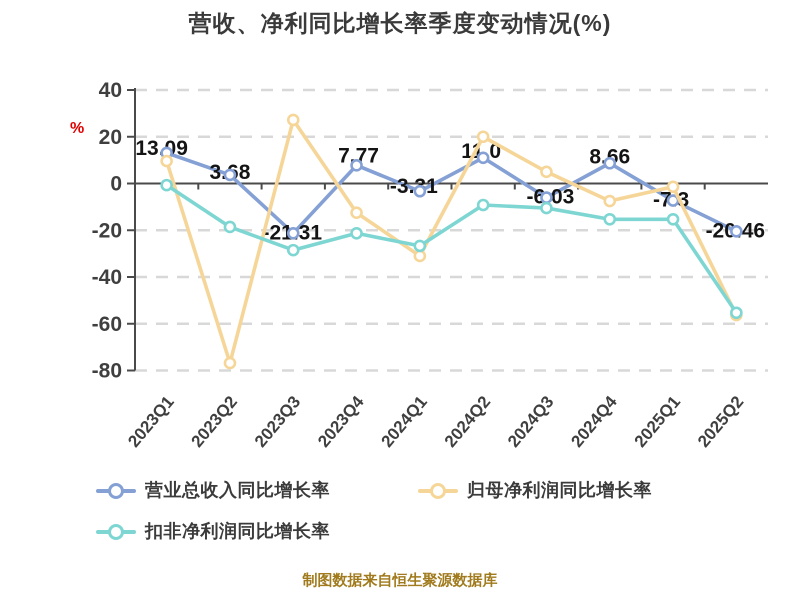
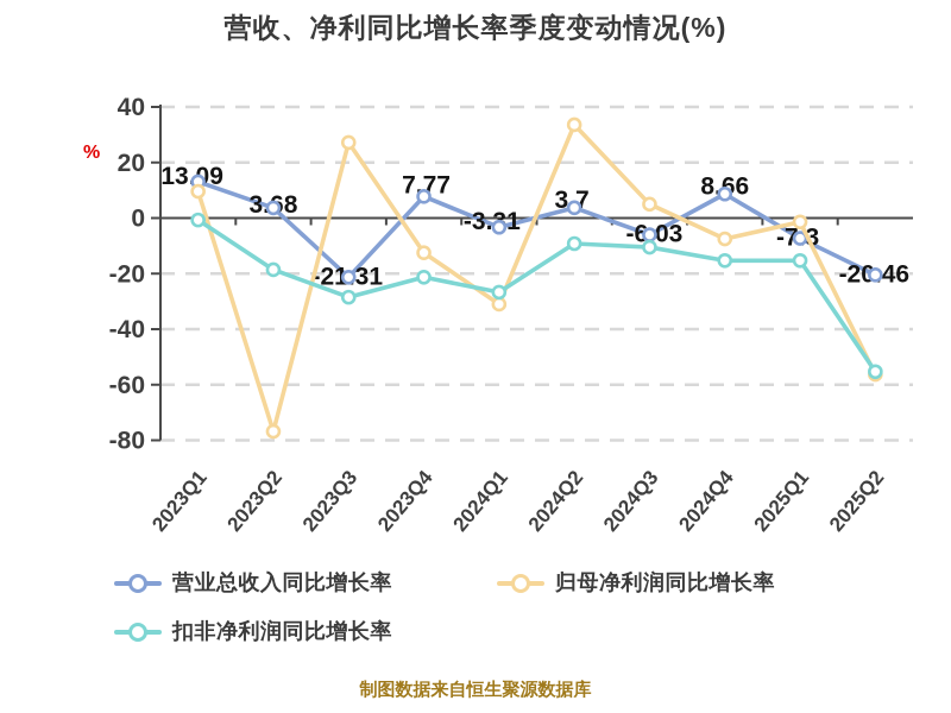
营业总收入同比增长率/2024Q2: 11.0 -> 3.7
归母净利润同比增长率/2024Q2: 20 -> 34
